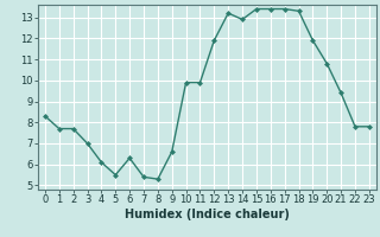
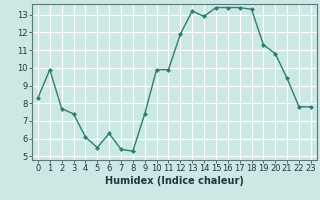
1: 7.7 -> 9.9
3: 7.0 -> 7.4
9: 6.6 -> 7.4
19: 11.9 -> 11.3
